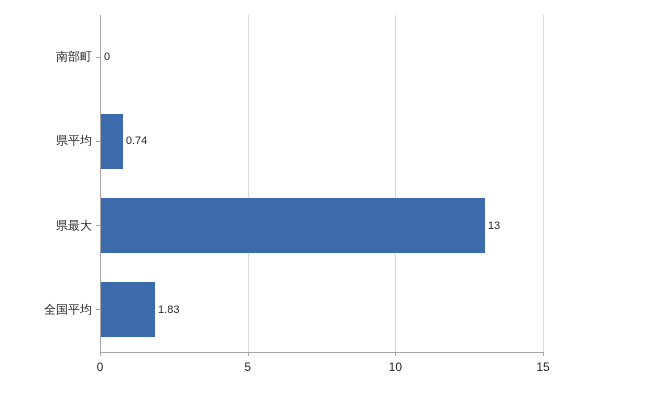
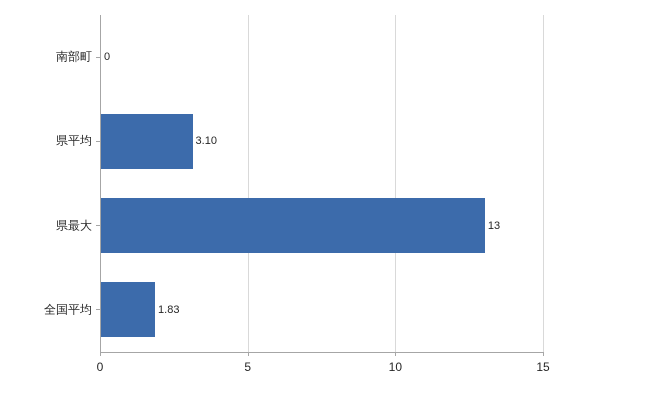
県平均: 0.74 -> 3.10
